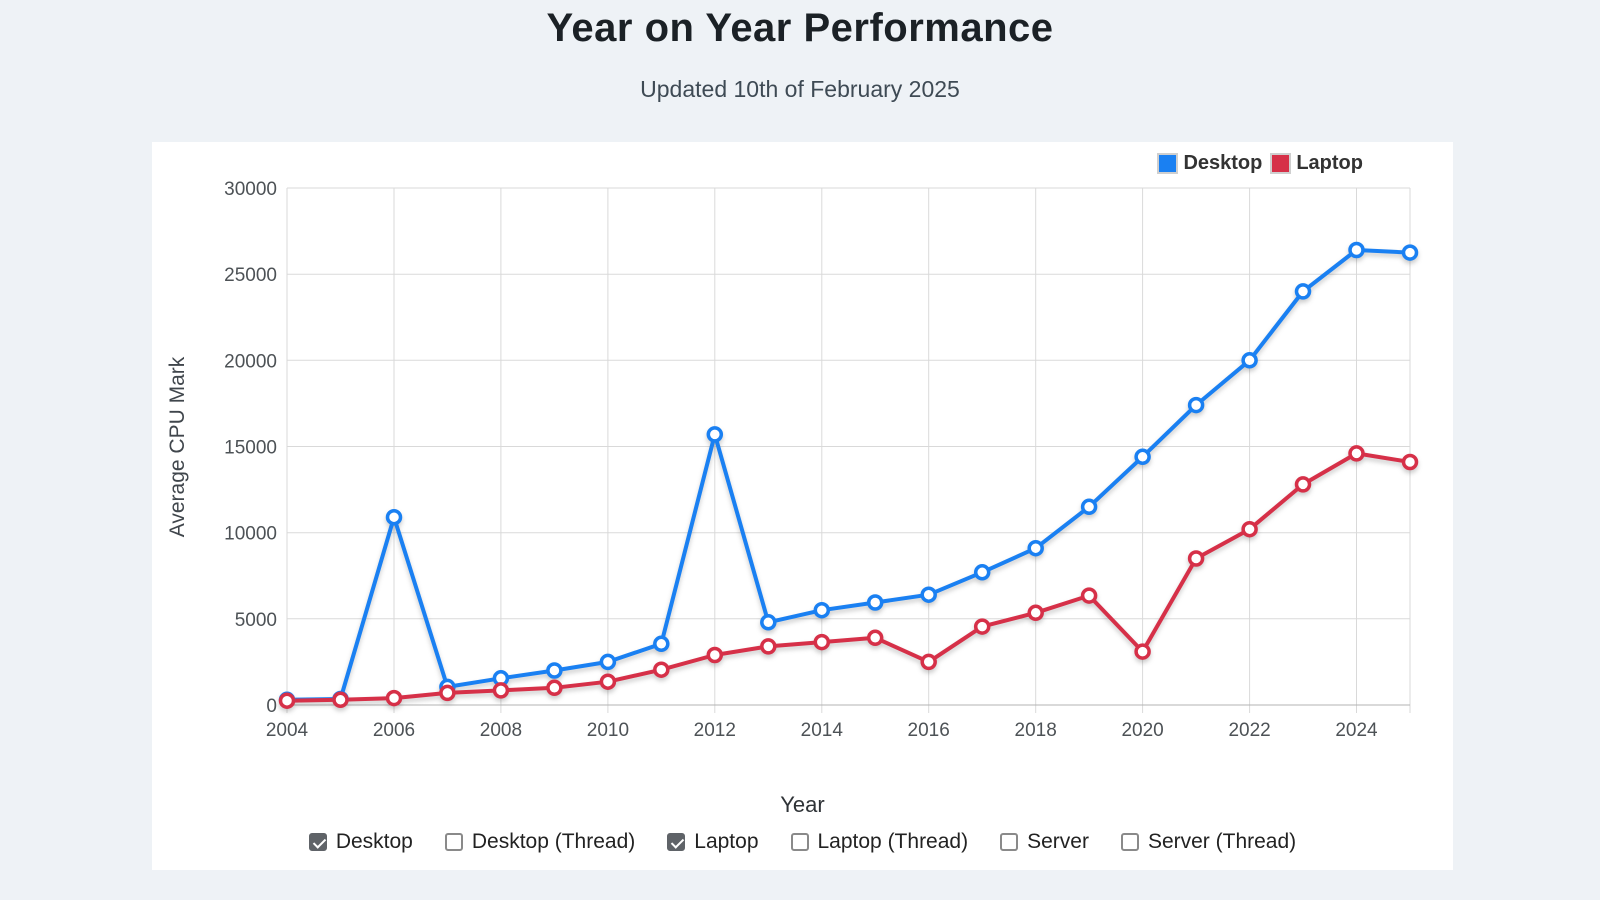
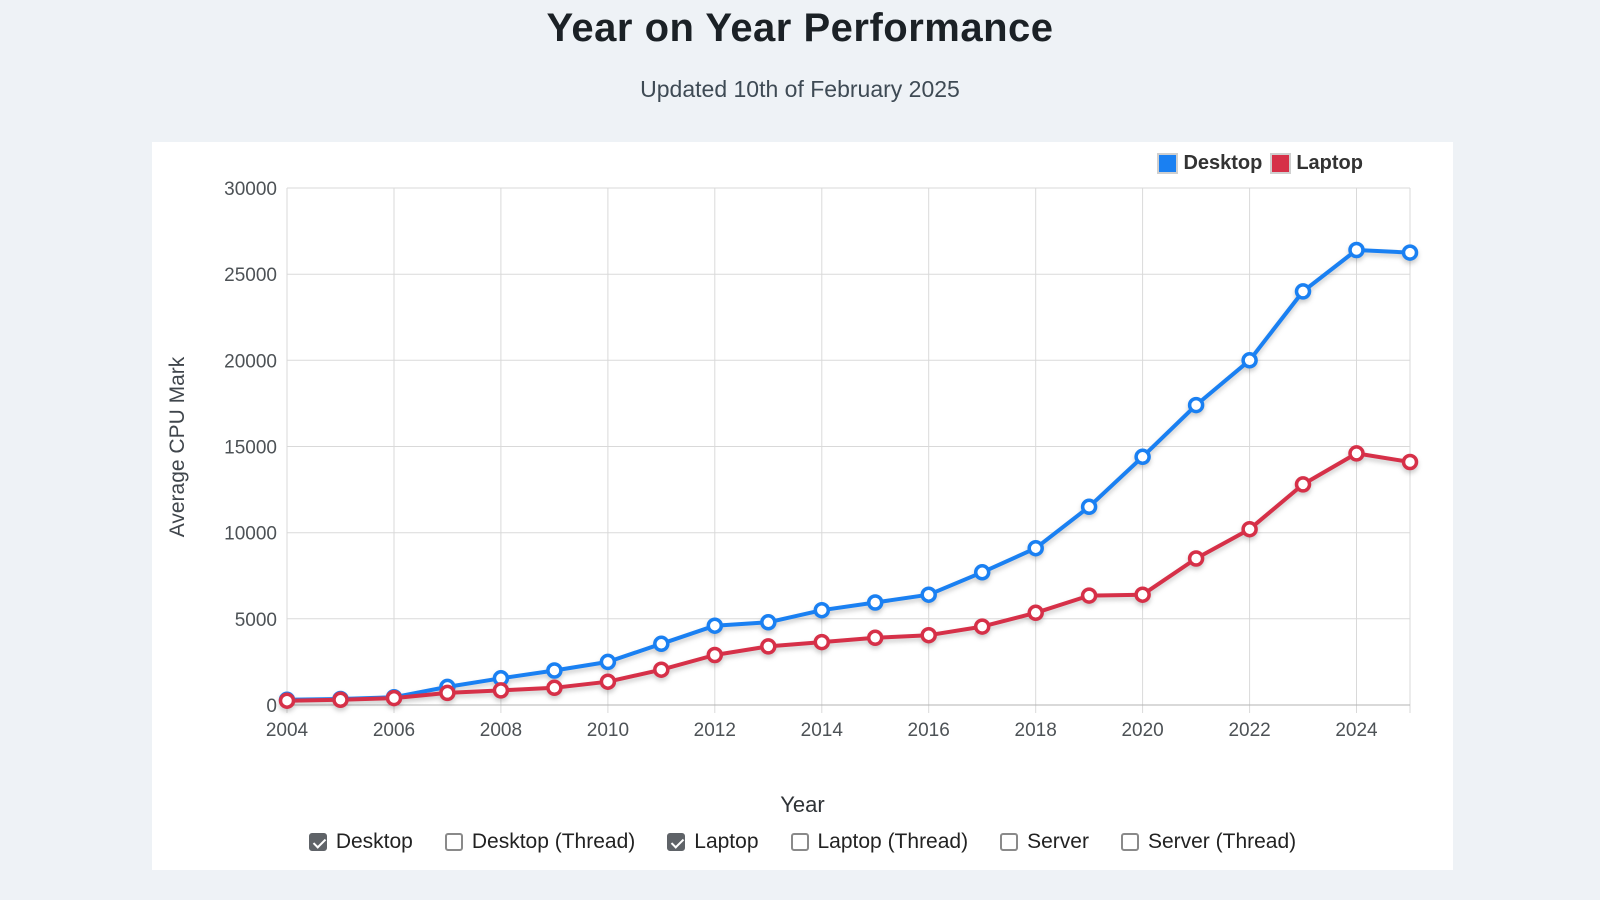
Desktop/2006: 10900 -> 400
Desktop/2012: 15700 -> 4600
Laptop/2016: 2500 -> 4000
Laptop/2020: 3100 -> 6400
